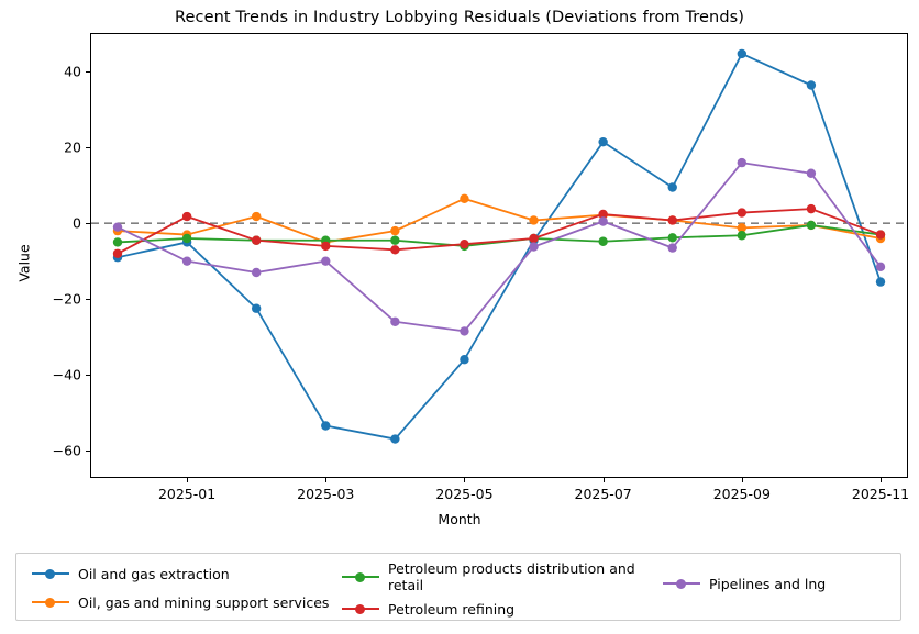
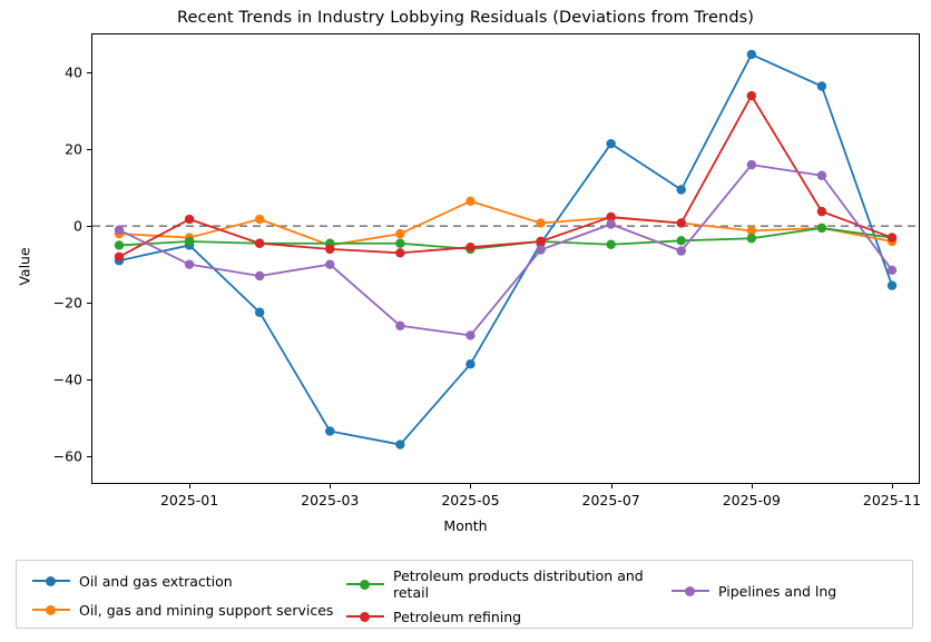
Petroleum refining/2025-09: 3 -> 34
